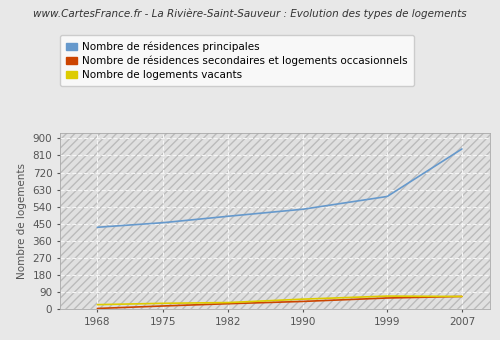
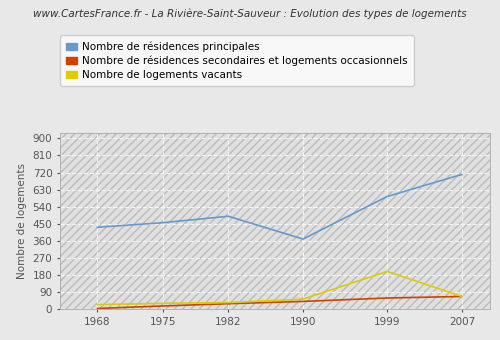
Nombre de résidences principales/1990: 530 -> 370
Nombre de logements vacants/1999: 70 -> 200
Nombre de résidences principales/2007: 840 -> 710
